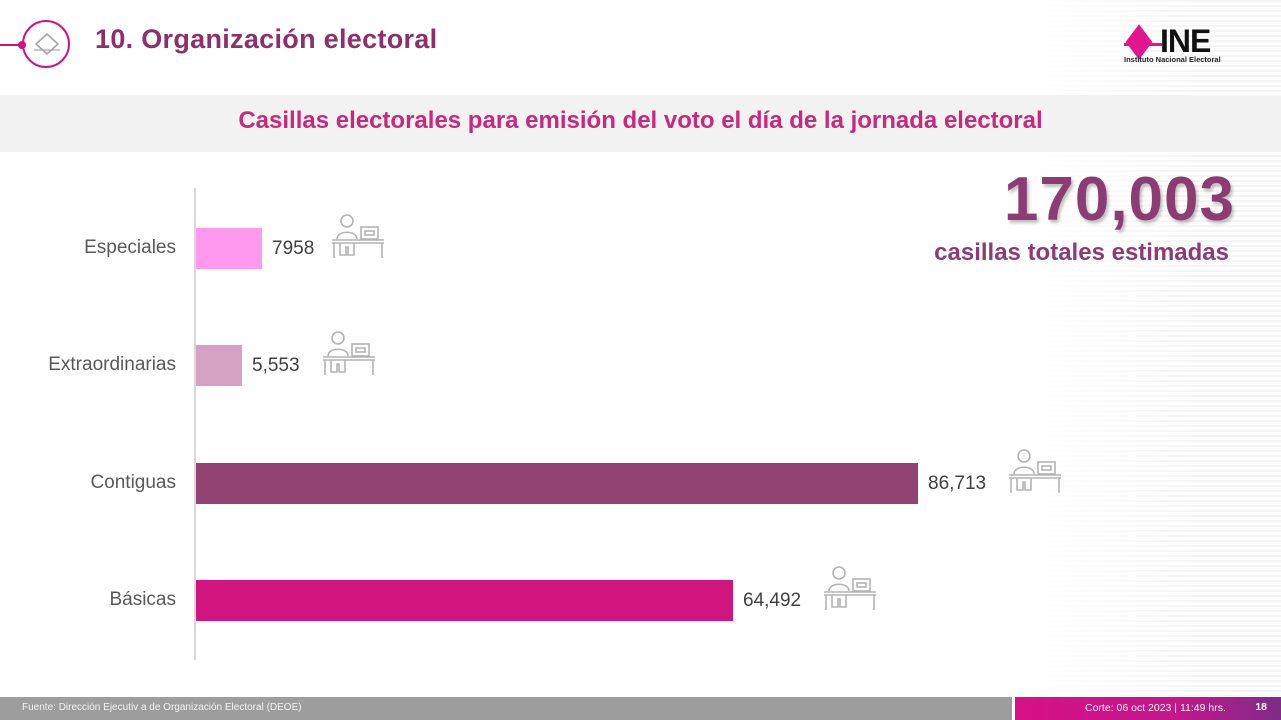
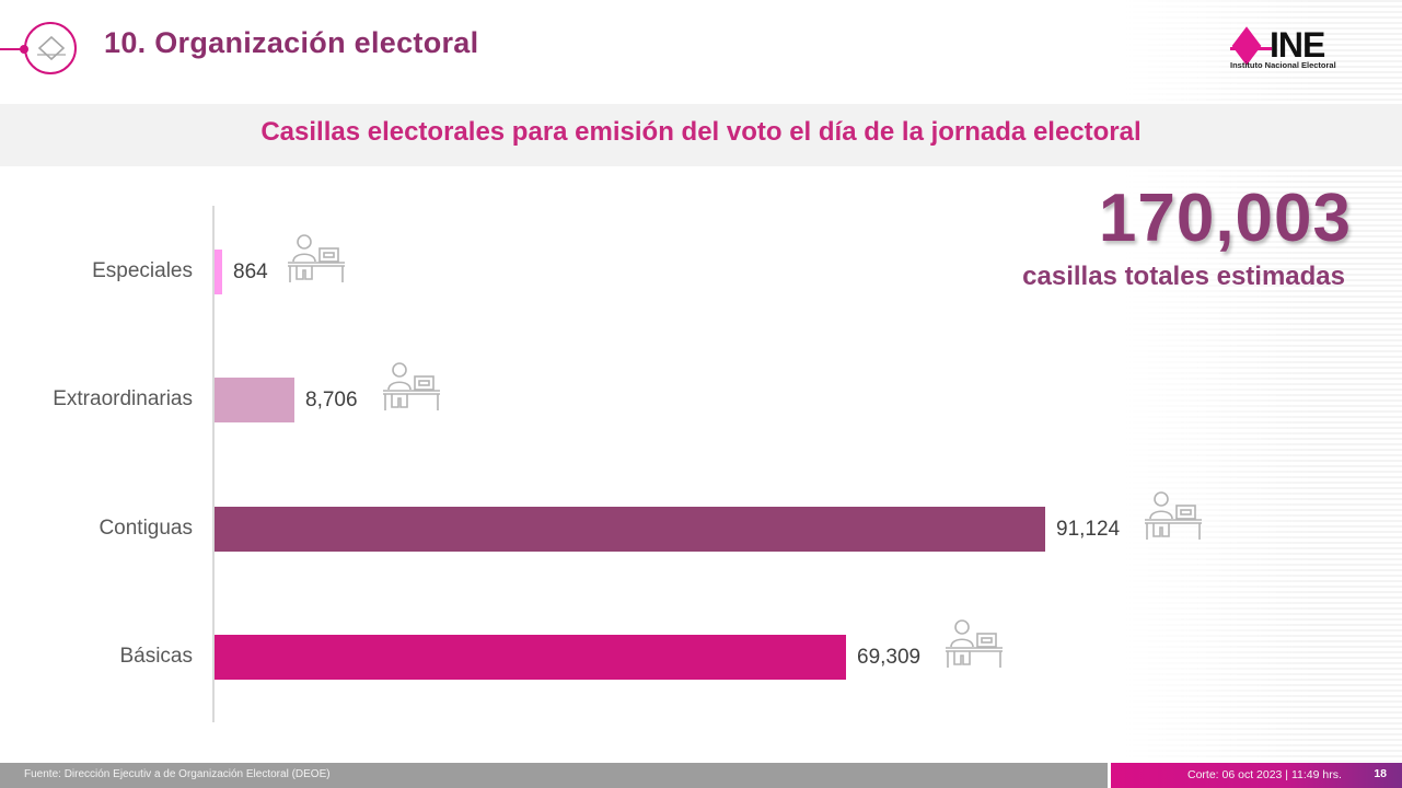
Especiales: 7958 -> 864
Extraordinarias: 5,553 -> 8,706
Contiguas: 86,713 -> 91,124
Básicas: 64,492 -> 69,309
